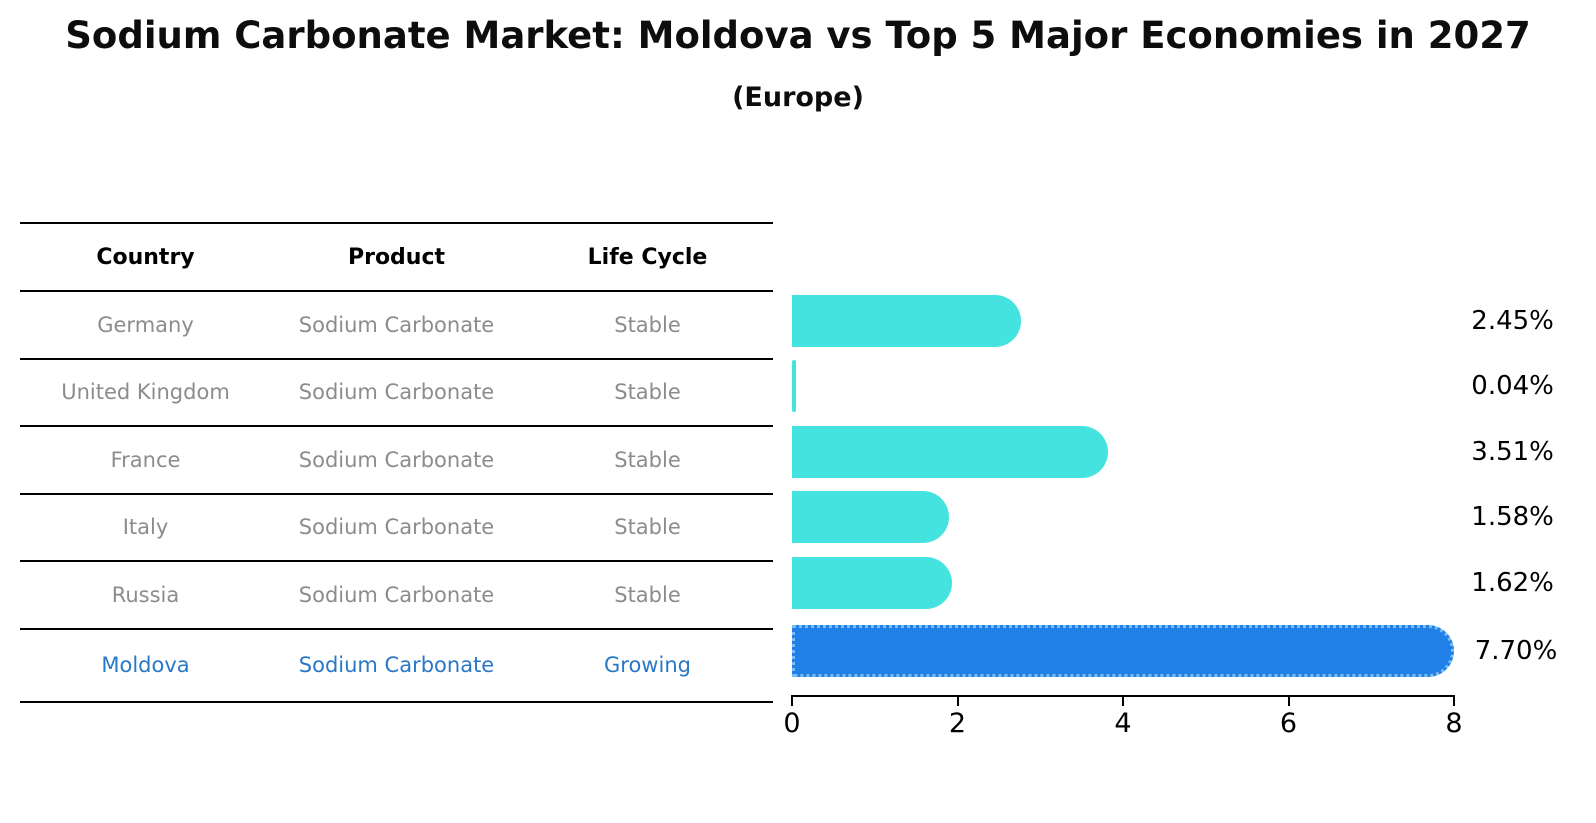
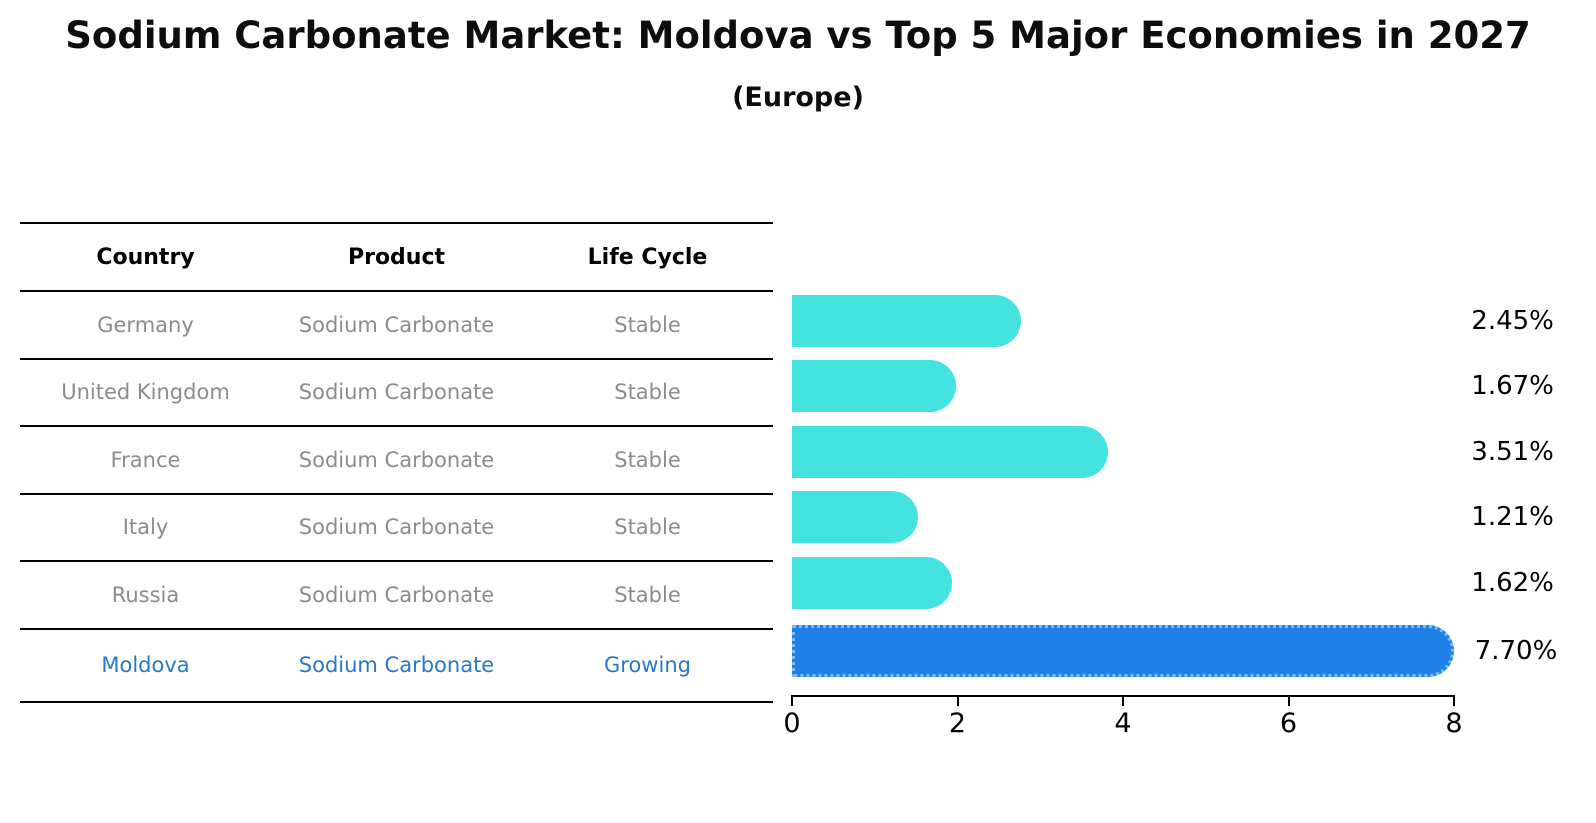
United Kingdom: 0.04% -> 1.67%
Italy: 1.58% -> 1.21%
